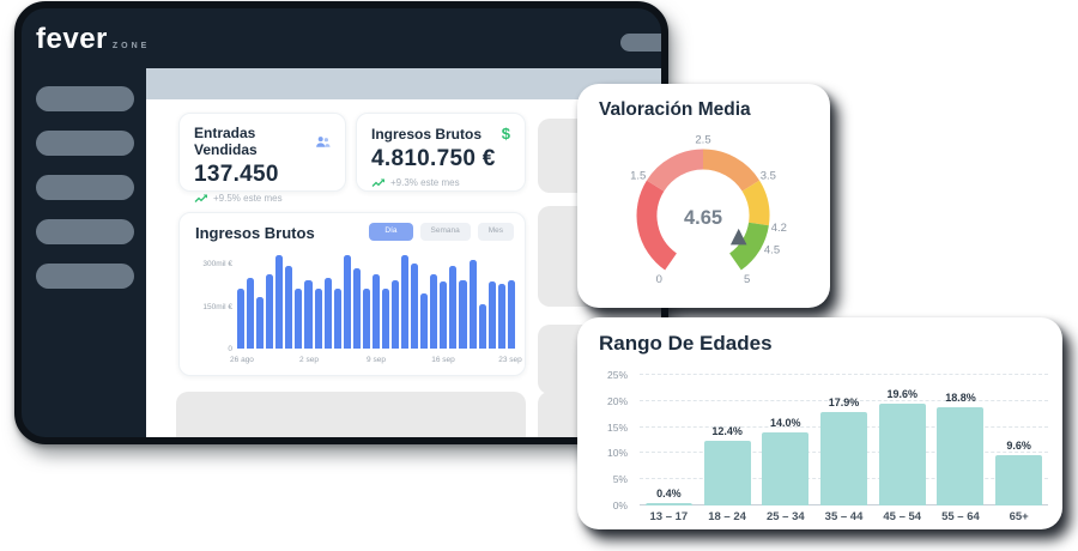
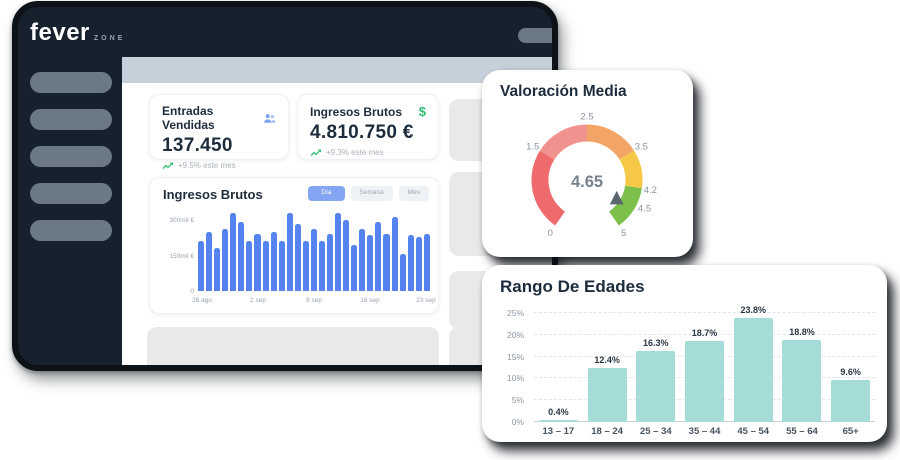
Rango De Edades/25 – 34: 14.0% -> 16.3%
Rango De Edades/35 – 44: 17.9% -> 18.7%
Rango De Edades/45 – 54: 19.6% -> 23.8%
